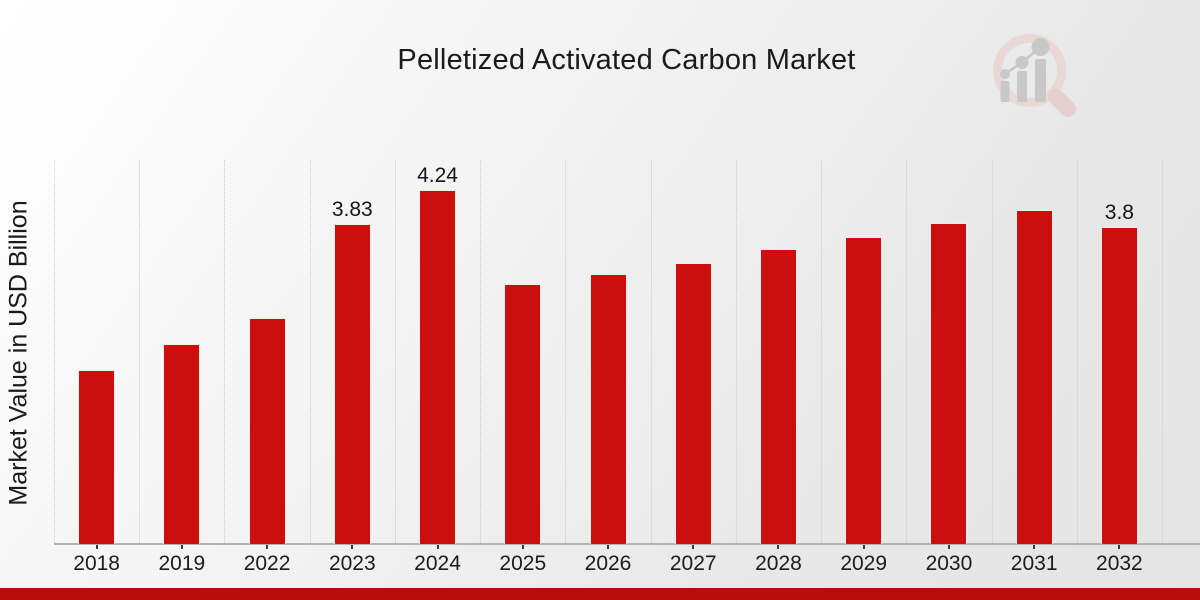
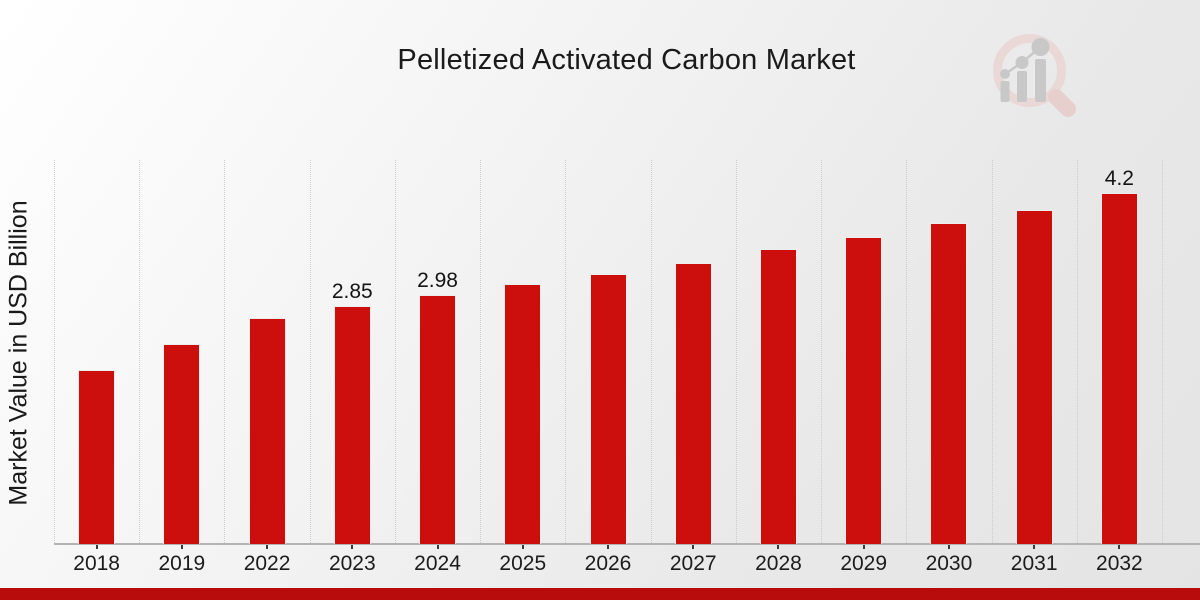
2023: 3.83 -> 2.85
2024: 4.24 -> 2.98
2032: 3.8 -> 4.2
